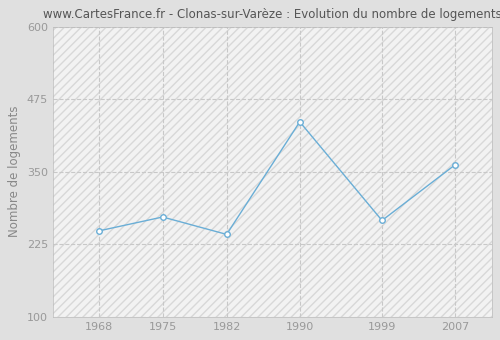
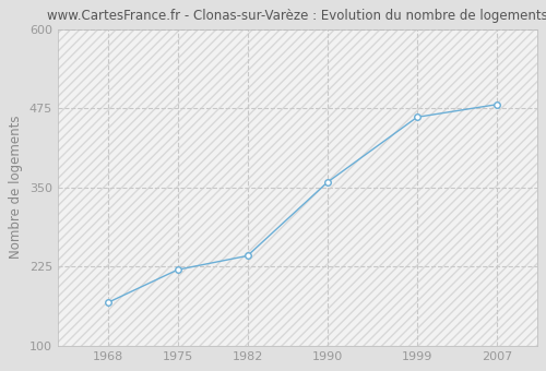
1968: 248 -> 168
1975: 272 -> 220
1990: 436 -> 358
1999: 266 -> 461
2007: 362 -> 481
